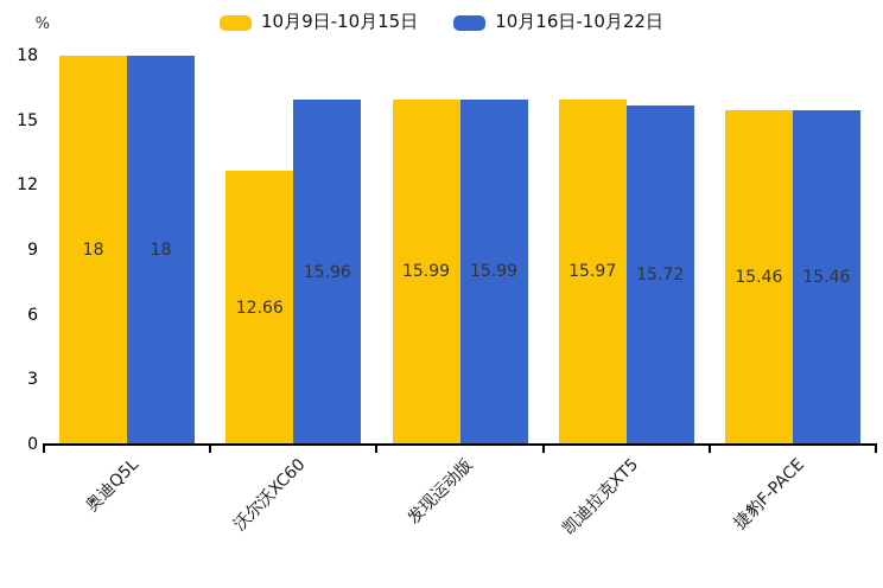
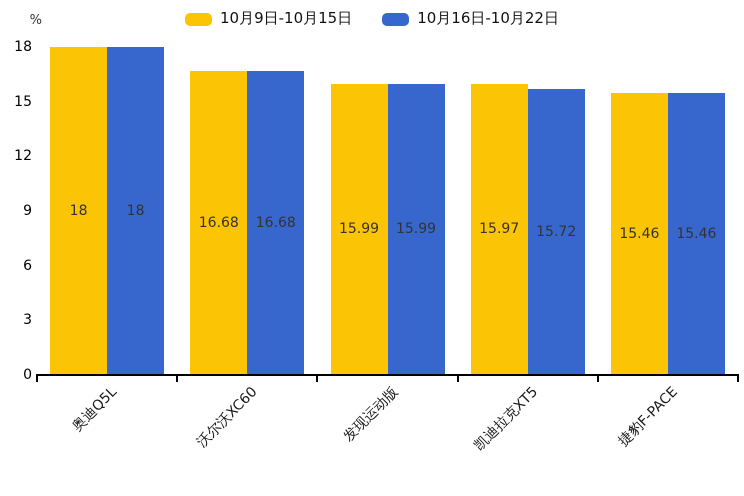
10月9日-10月15日/沃尔沃XC60: 12.66 -> 16.68
10月16日-10月22日/沃尔沃XC60: 15.96 -> 16.68
